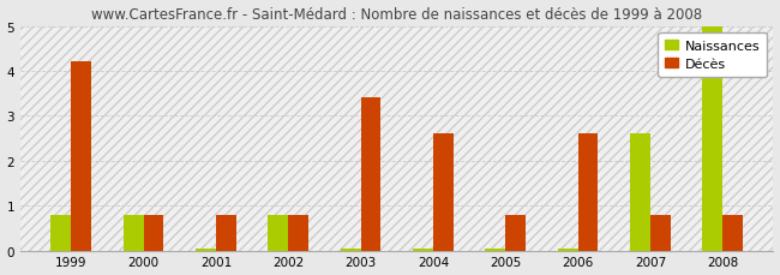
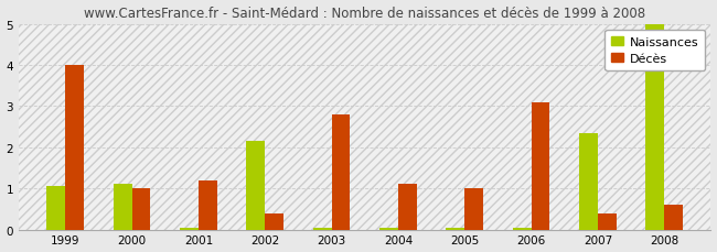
Naissances/1999: 0.80 -> 1.05
Décès/1999: 4.2 -> 4.0
Naissances/2000: 0.80 -> 1.10
Décès/2000: 0.8 -> 1.0
Décès/2001: 0.8 -> 1.2
Naissances/2002: 0.80 -> 2.15
Décès/2002: 0.8 -> 0.4
Décès/2003: 3.4 -> 2.8
Décès/2004: 2.6 -> 1.1
Décès/2005: 0.8 -> 1.0
Décès/2006: 2.6 -> 3.1
Naissances/2007: 2.60 -> 2.35
Décès/2007: 0.8 -> 0.4
Décès/2008: 0.8 -> 0.6
